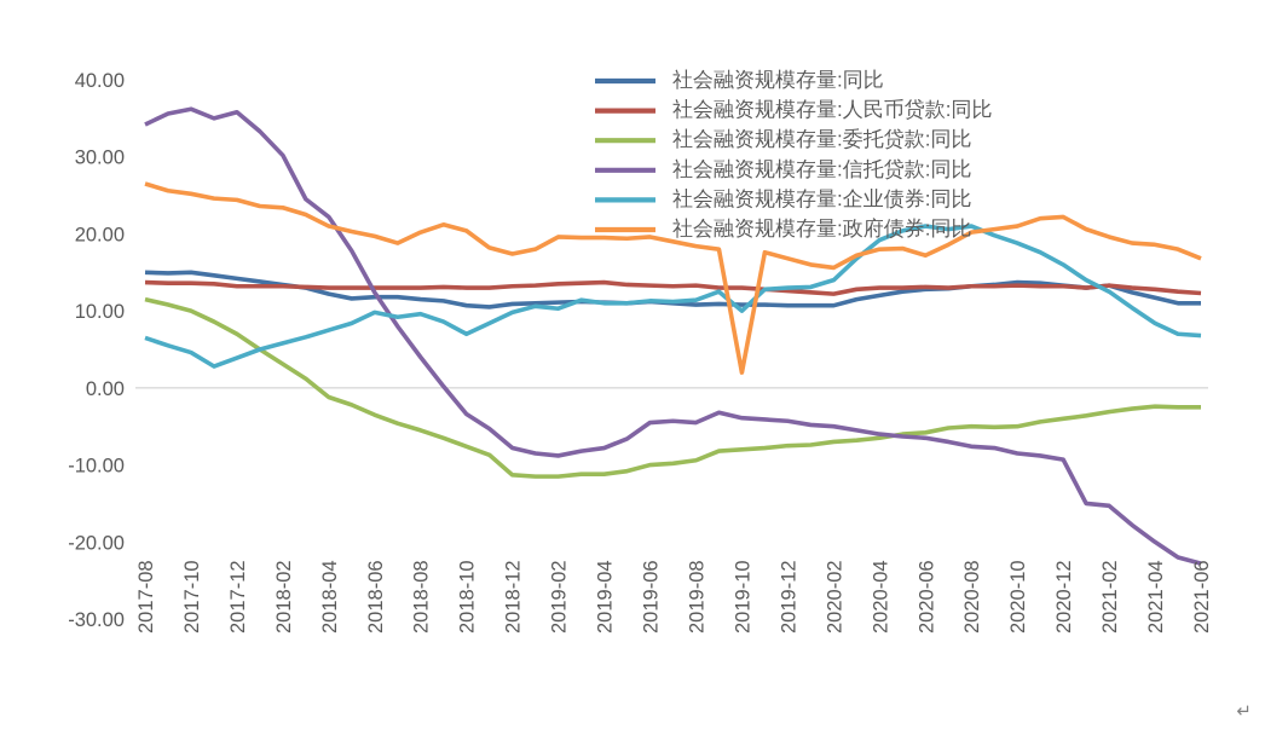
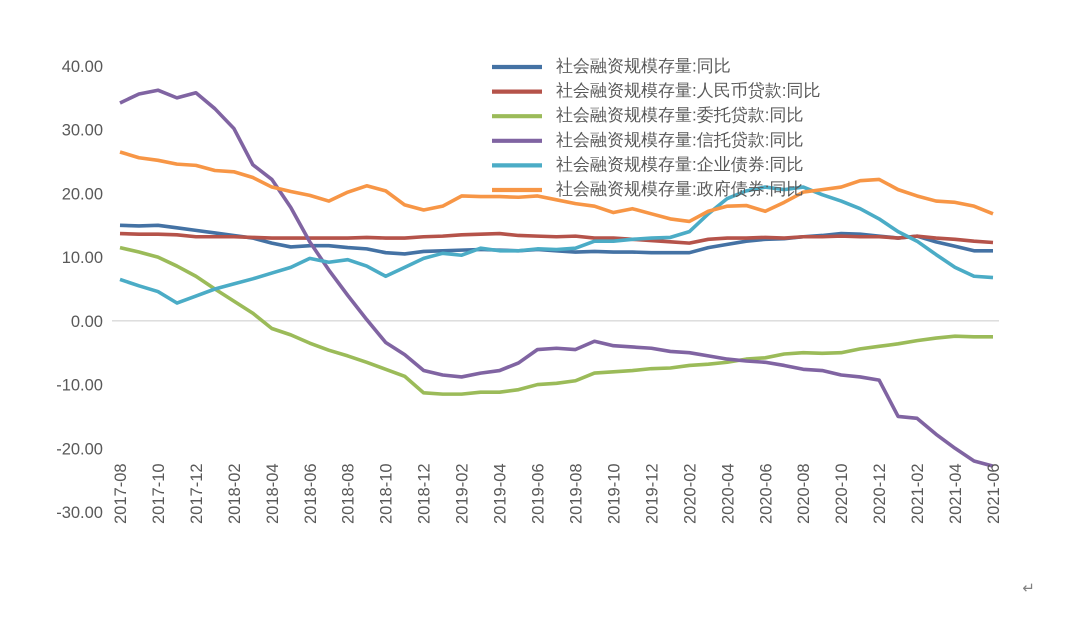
社会融资规模存量:企业债券:同比/2019-10: 10 -> 12
社会融资规模存量:政府债券:同比/2019-10: 2 -> 17
